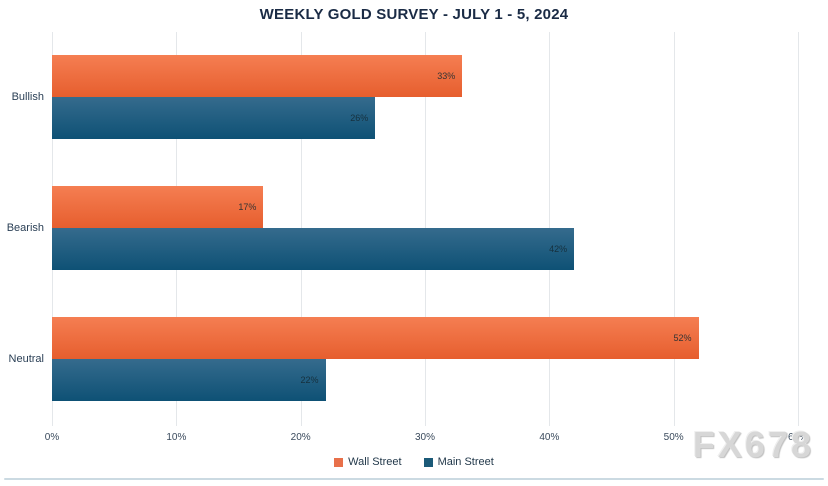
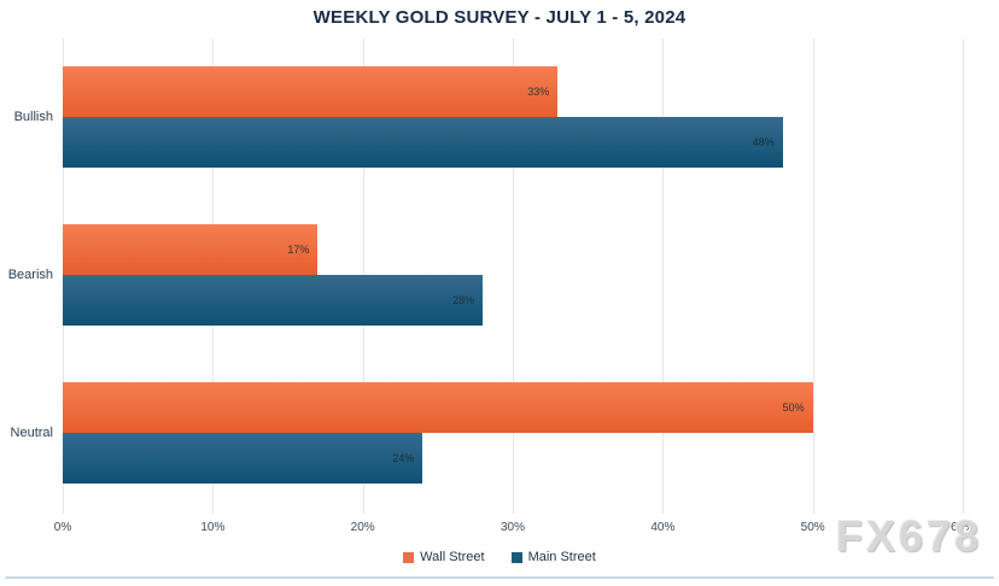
Main Street/Bullish: 26% -> 48%
Main Street/Bearish: 42% -> 28%
Wall Street/Neutral: 52% -> 50%
Main Street/Neutral: 22% -> 24%
